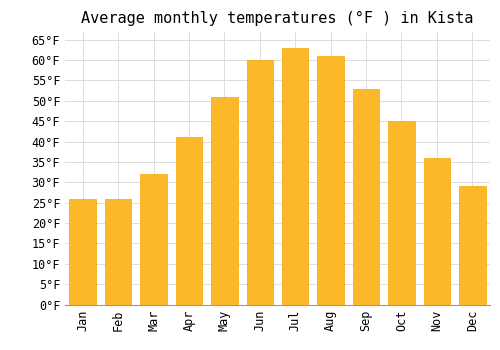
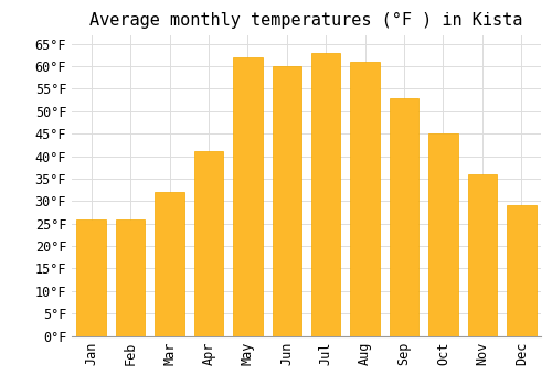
May: 51°F -> 62°F
